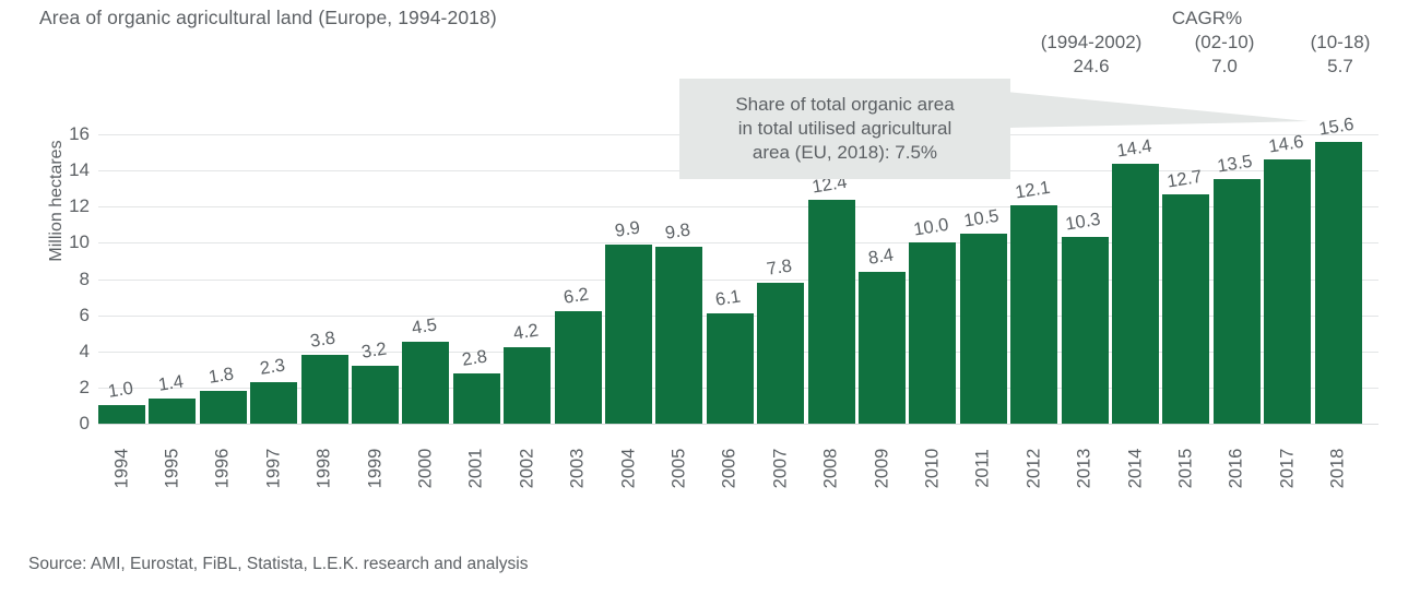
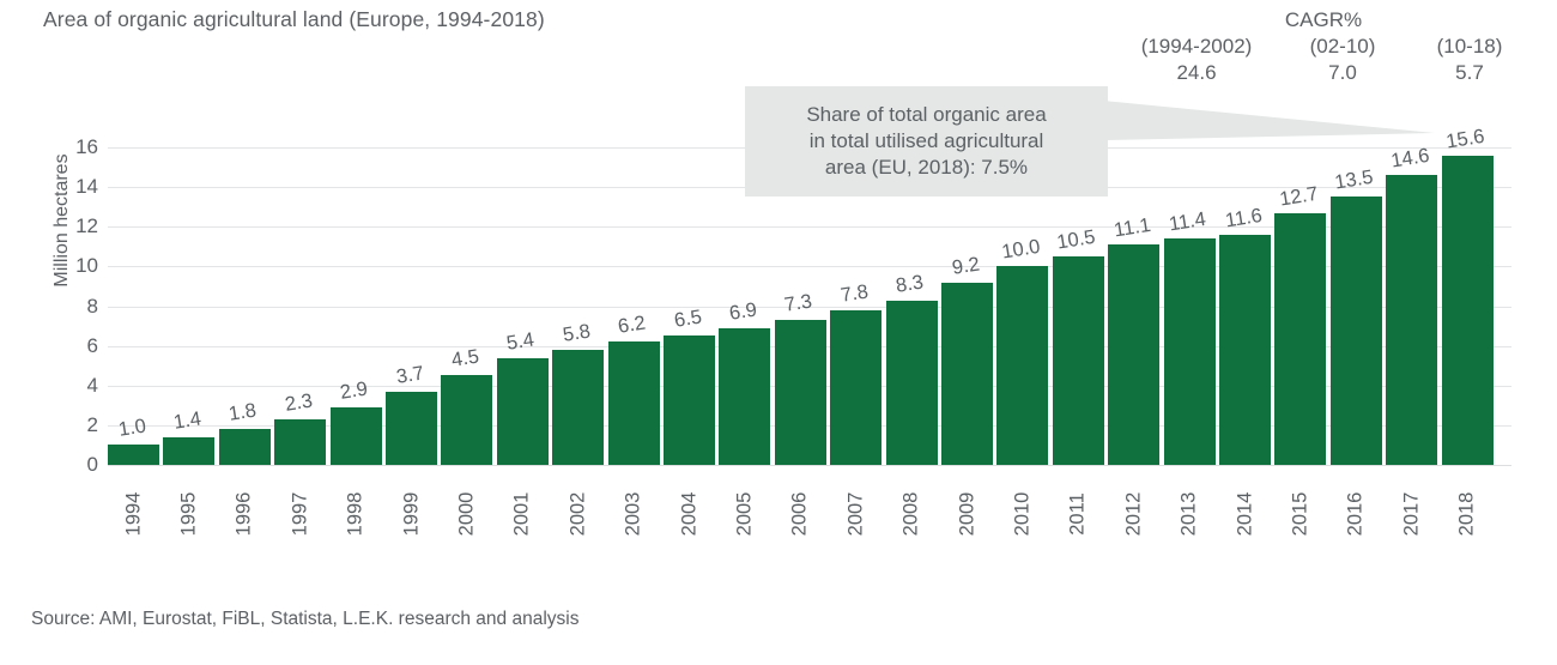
1998: 3.8 -> 2.9
1999: 3.2 -> 3.7
2001: 2.8 -> 5.4
2002: 4.2 -> 5.8
2004: 9.9 -> 6.5
2005: 9.8 -> 6.9
2006: 6.1 -> 7.3
2008: 12.4 -> 8.3
2009: 8.4 -> 9.2
2012: 12.1 -> 11.1
2013: 10.3 -> 11.4
2014: 14.4 -> 11.6
